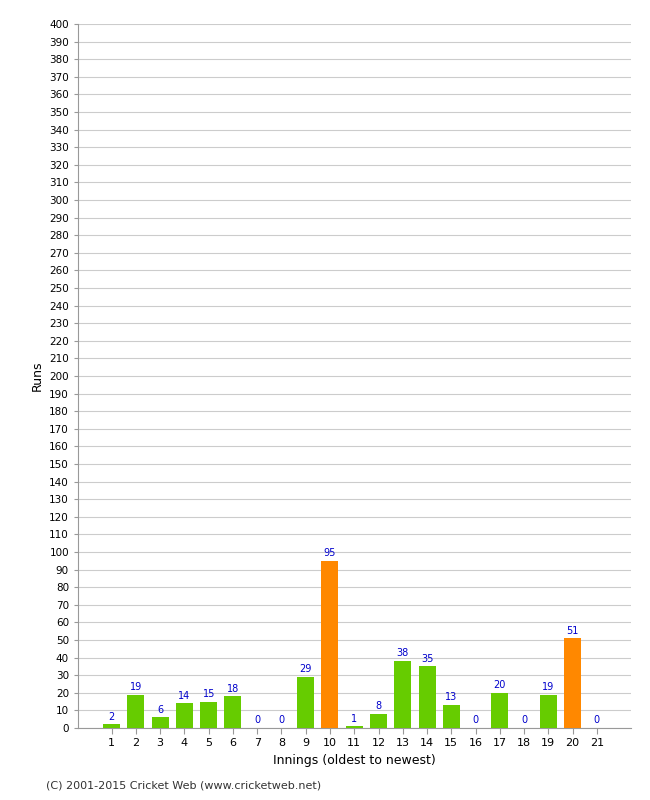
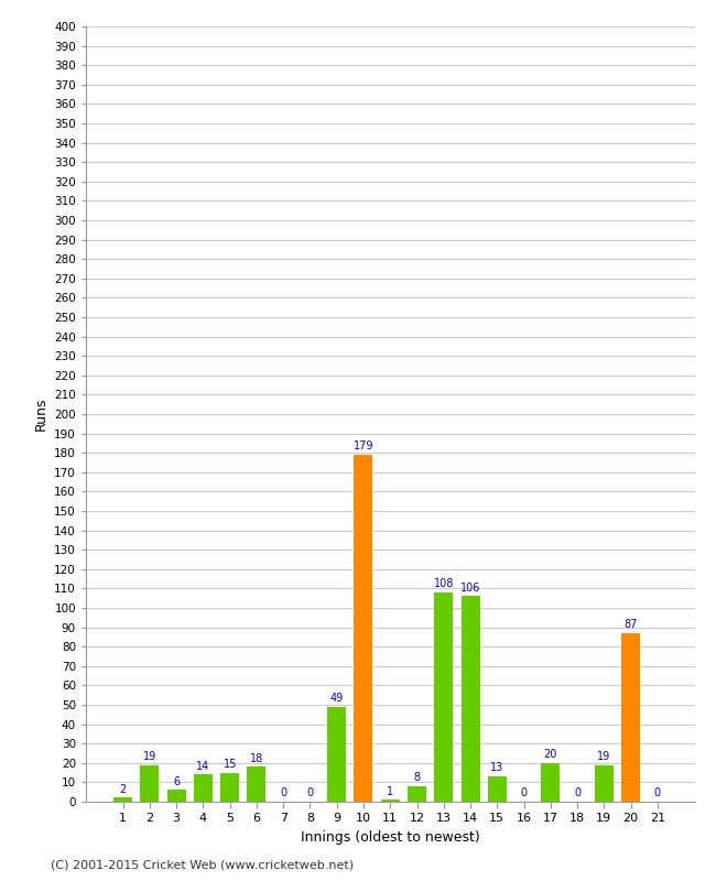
9: 29 -> 49
10: 95 -> 179
13: 38 -> 108
14: 35 -> 106
20: 51 -> 87
